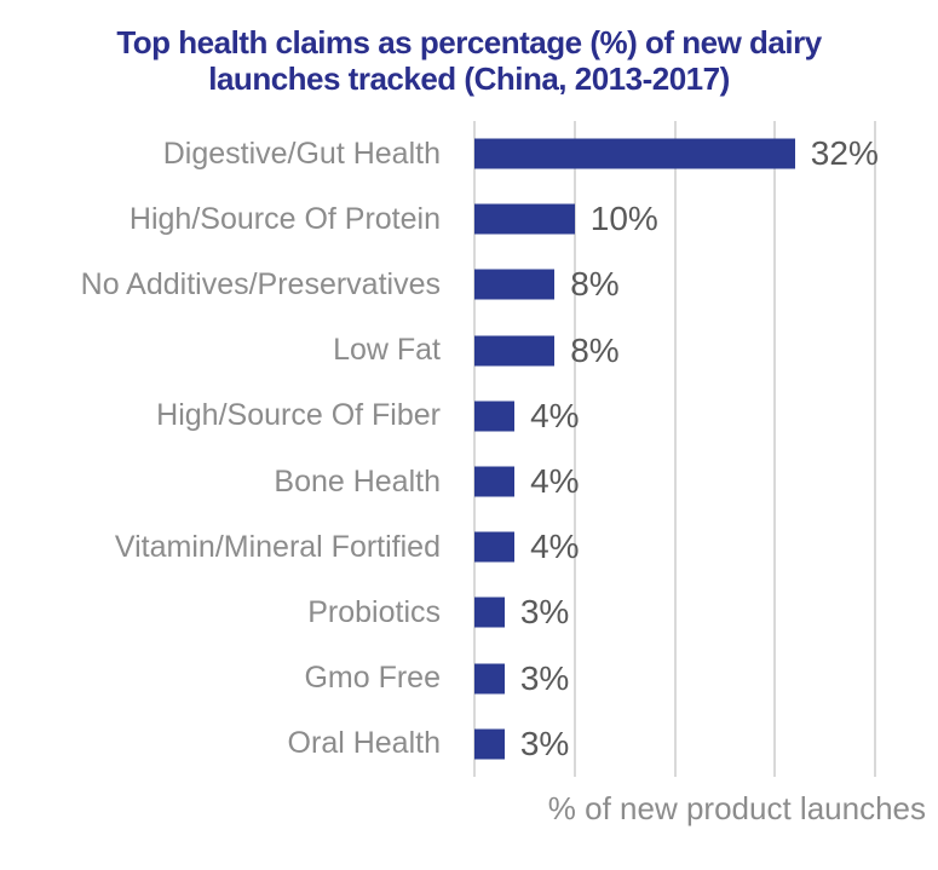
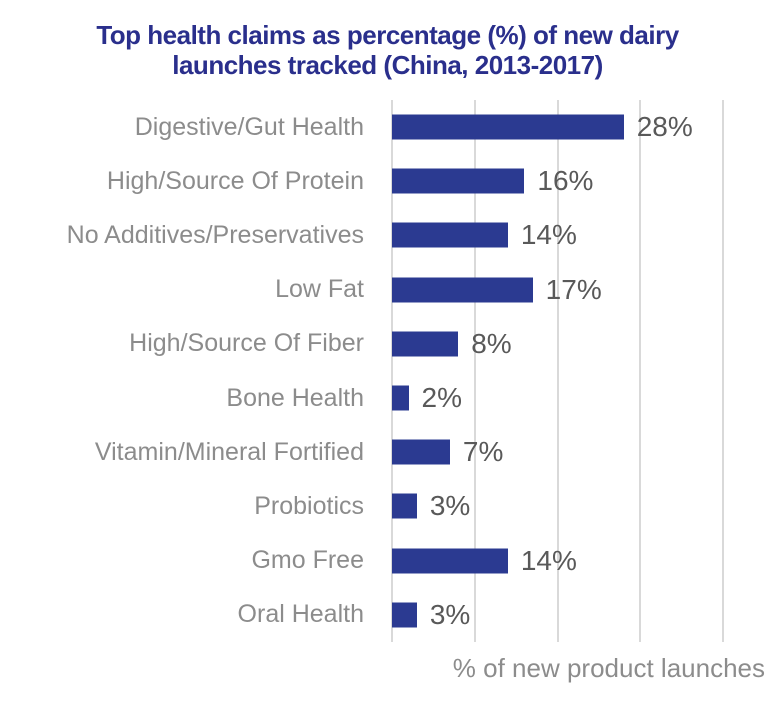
Digestive/Gut Health: 32% -> 28%
High/Source Of Protein: 10% -> 16%
No Additives/Preservatives: 8% -> 14%
Low Fat: 8% -> 17%
High/Source Of Fiber: 4% -> 8%
Bone Health: 4% -> 2%
Vitamin/Mineral Fortified: 4% -> 7%
Gmo Free: 3% -> 14%
